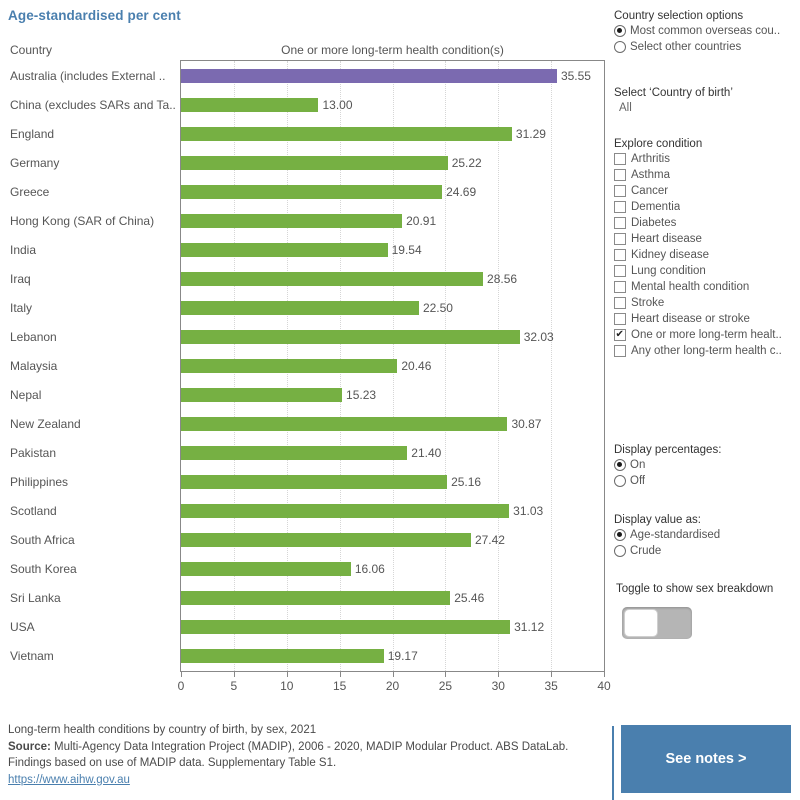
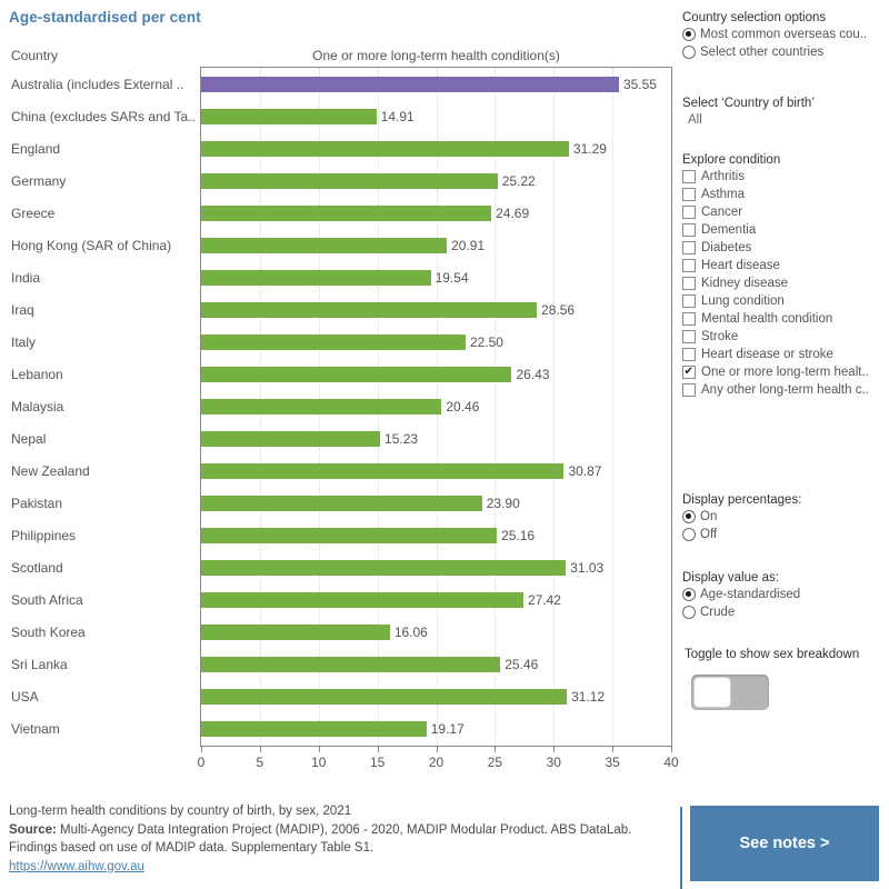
China (excludes SARs and Ta..: 13.00 -> 14.91
Lebanon: 32.03 -> 26.43
Pakistan: 21.40 -> 23.90
